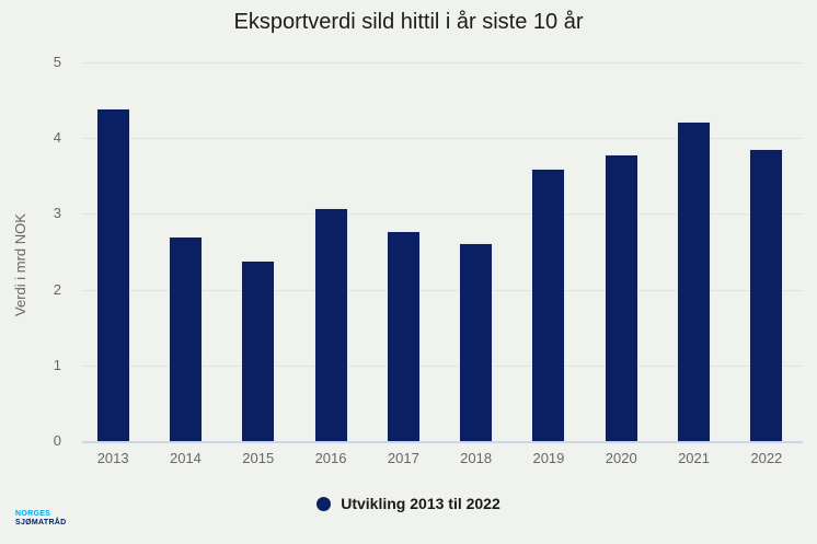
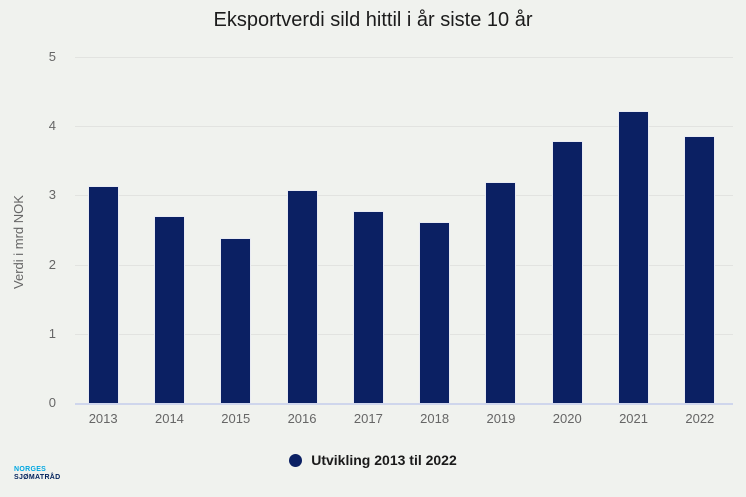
2013: 4.4 -> 3.1
2019: 3.6 -> 3.2
